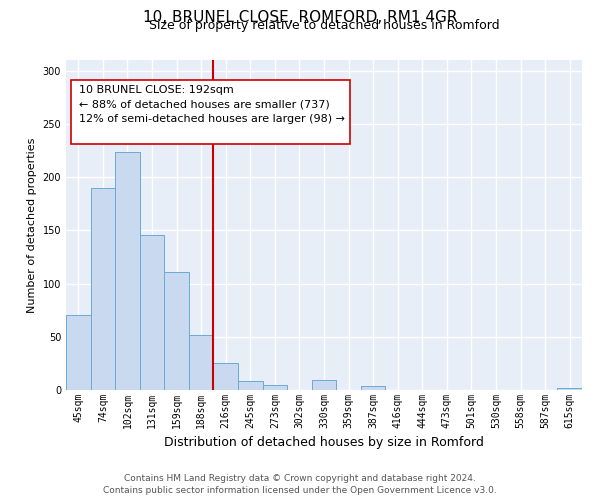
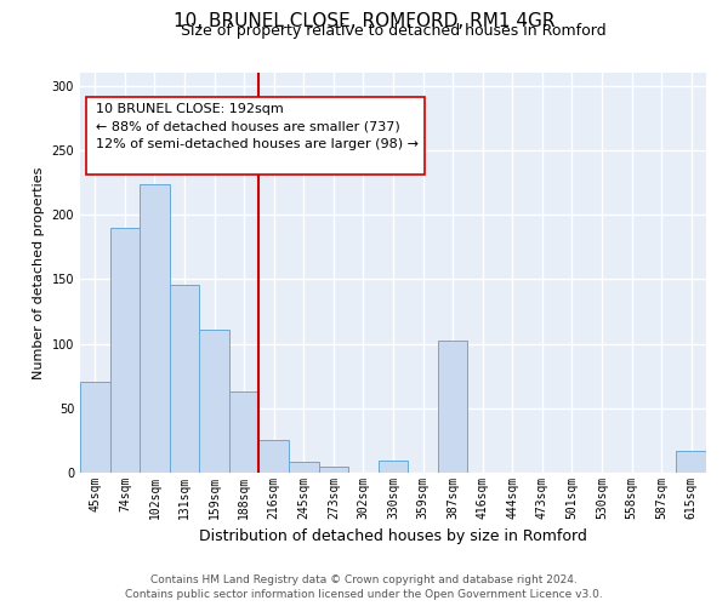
188sqm: 52 -> 63
387sqm: 4 -> 102
615sqm: 2 -> 17
